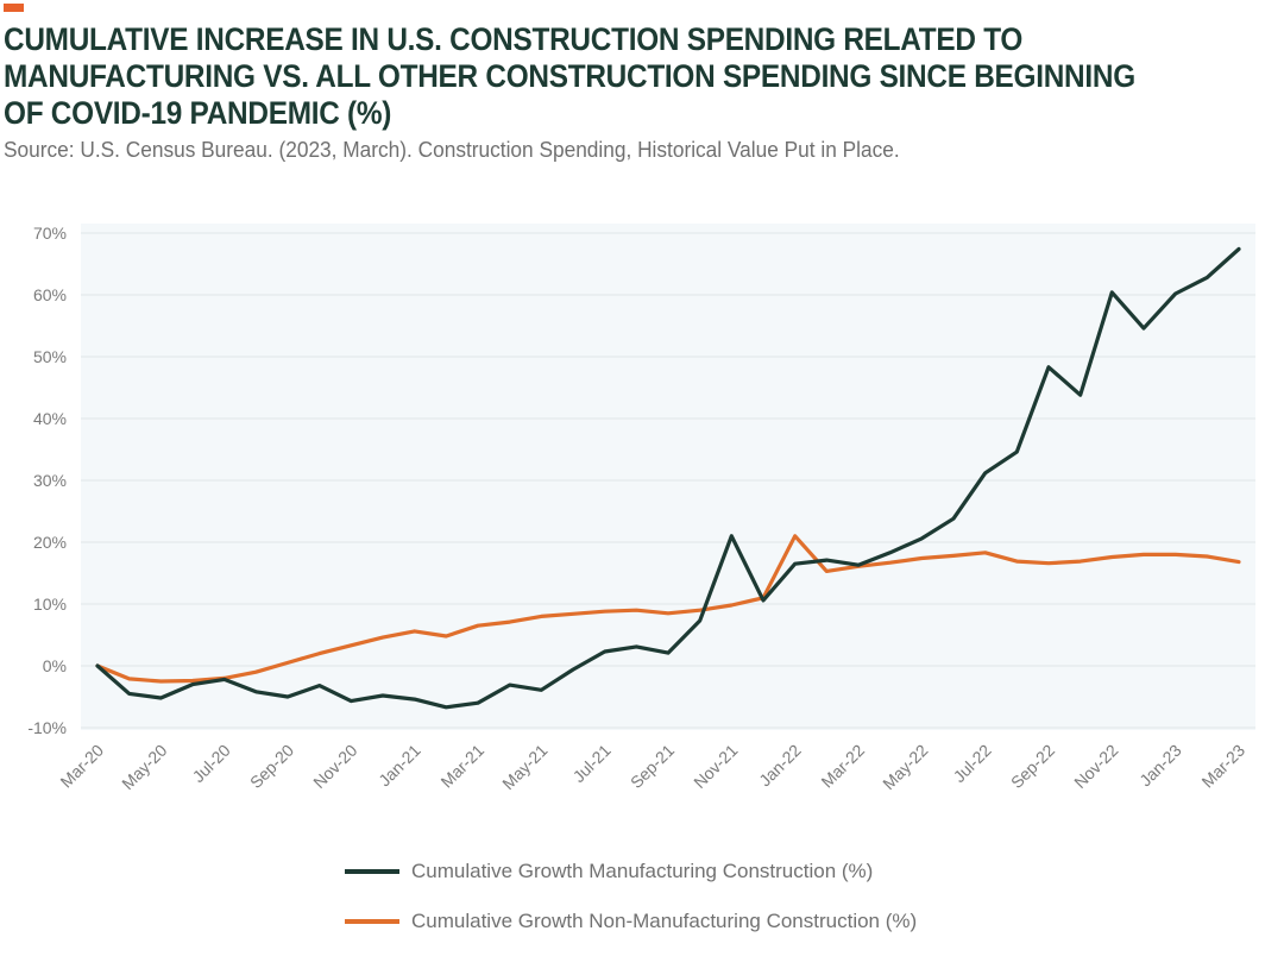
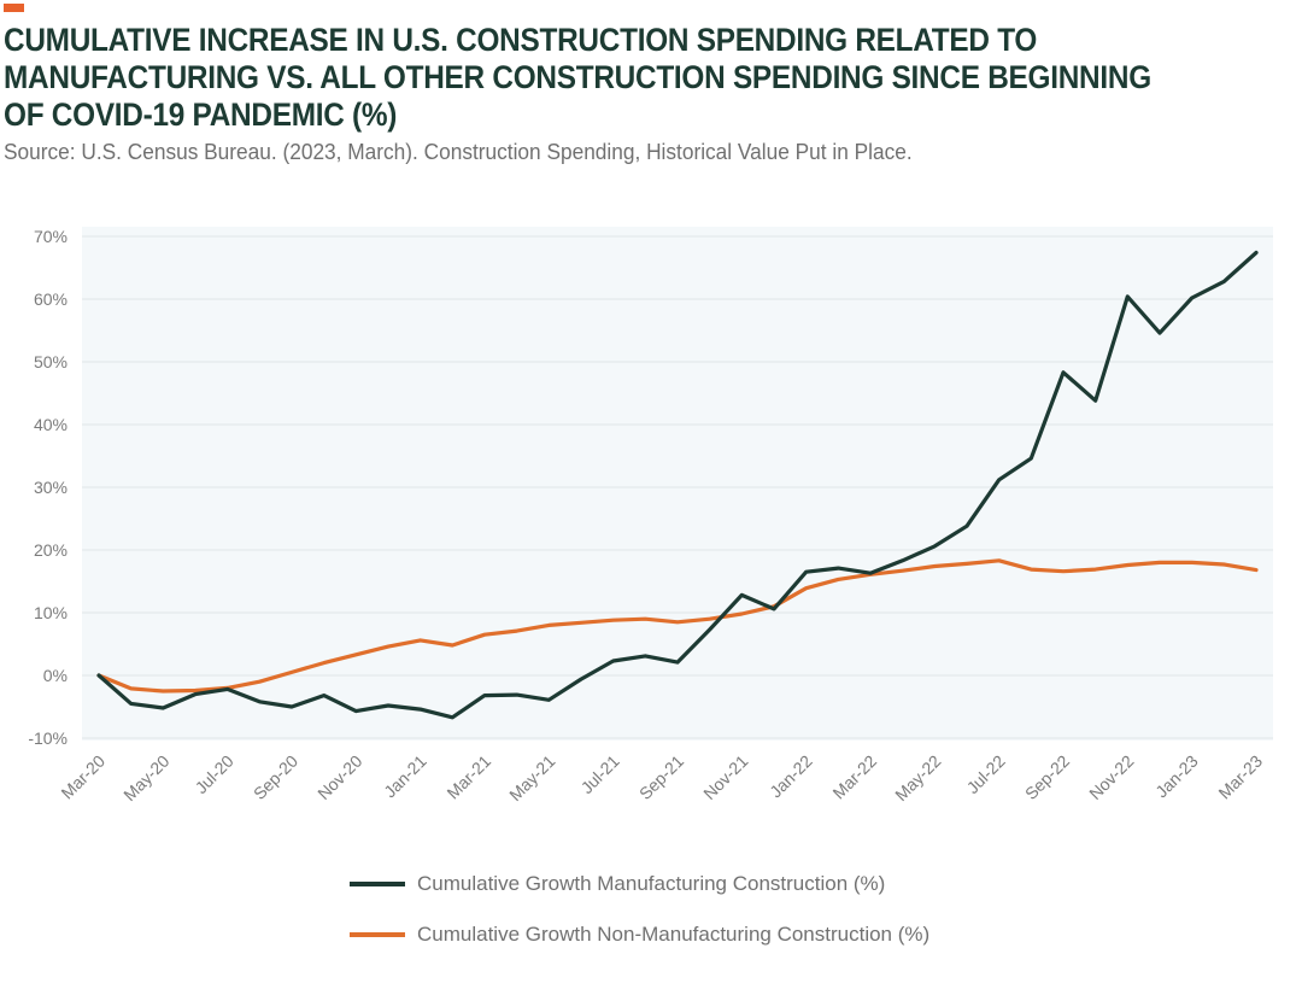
Cumulative Growth Manufacturing Construction (%)/Mar-21: -6% -> -3%
Cumulative Growth Manufacturing Construction (%)/Nov-21: 21% -> 13%
Cumulative Growth Non-Manufacturing Construction (%)/Jan-22: 21% -> 14%
